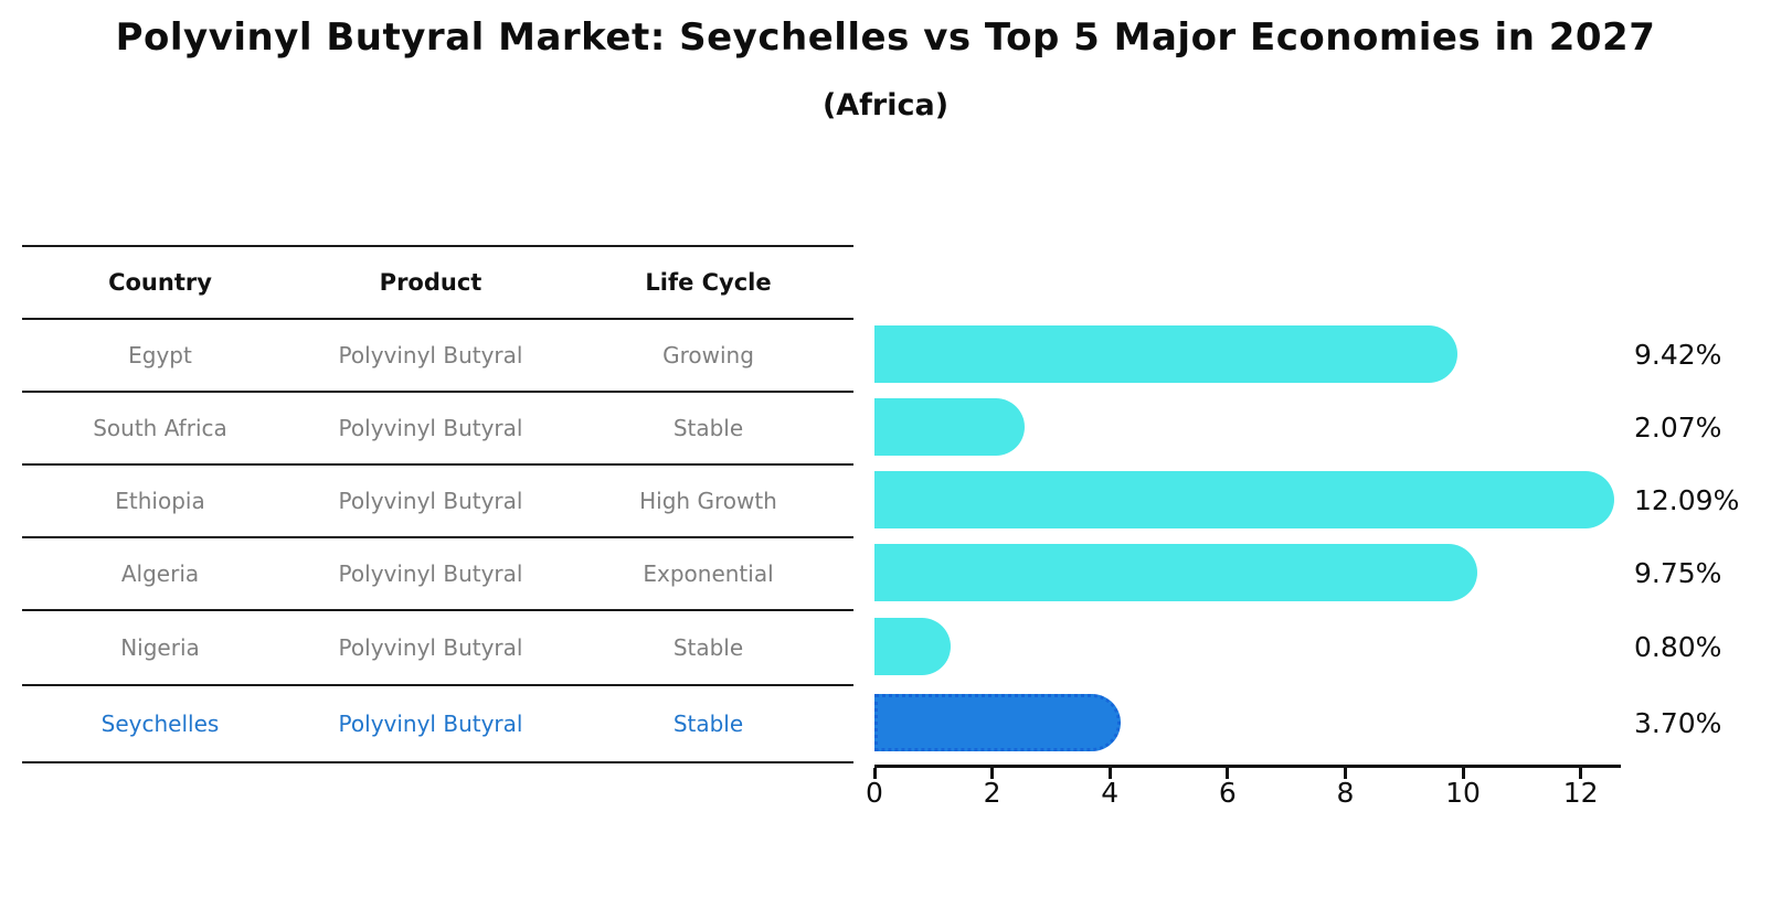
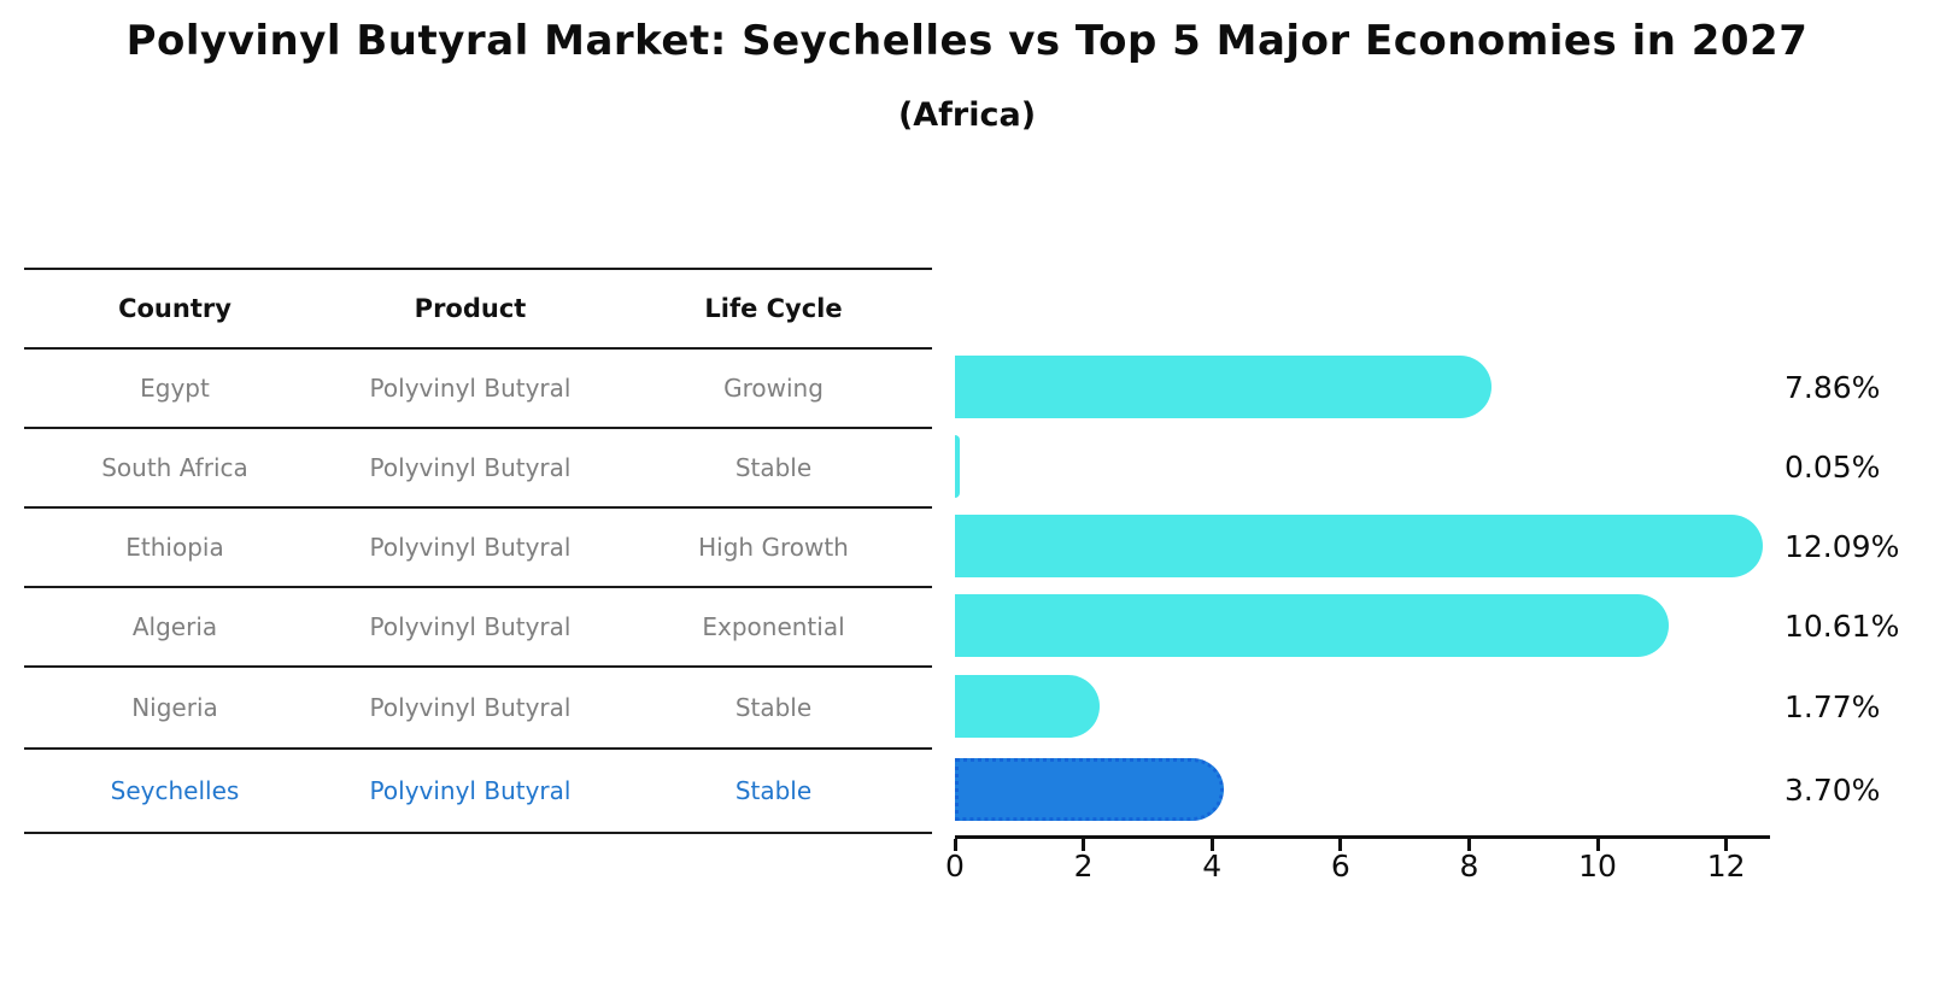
Egypt: 9.42% -> 7.86%
South Africa: 2.07% -> 0.05%
Algeria: 9.75% -> 10.61%
Nigeria: 0.80% -> 1.77%
